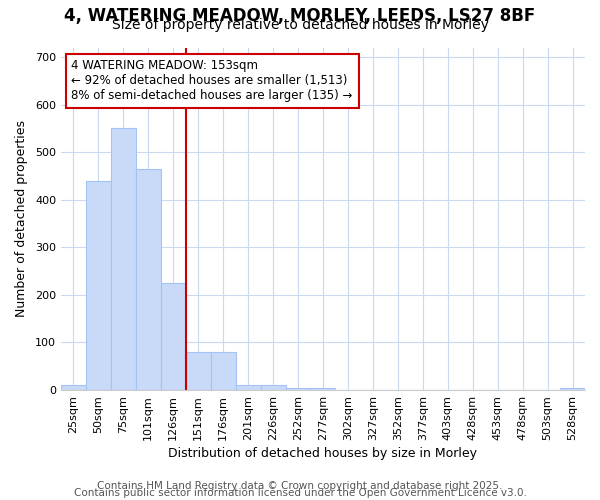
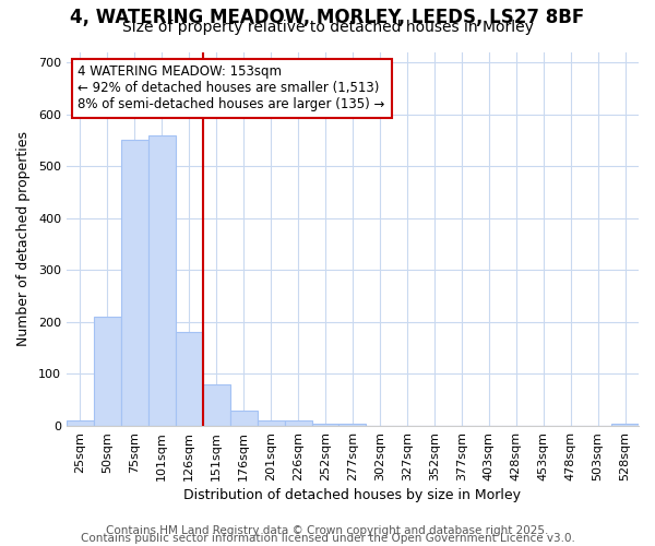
50sqm: 440 -> 210
101sqm: 465 -> 560
126sqm: 225 -> 180
176sqm: 80 -> 30
